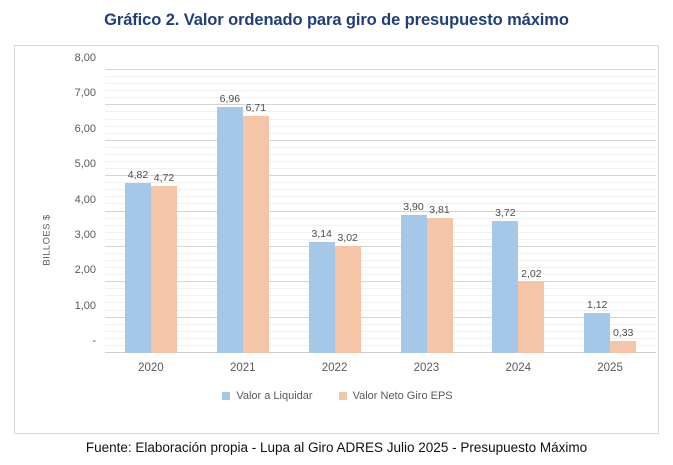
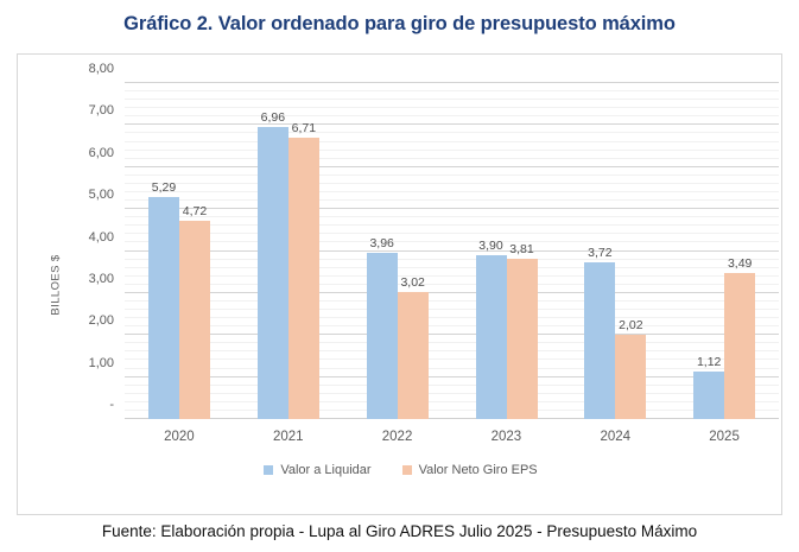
Valor a Liquidar/2020: 4,82 -> 5,29
Valor a Liquidar/2022: 3,14 -> 3,96
Valor Neto Giro EPS/2025: 0,33 -> 3,49
